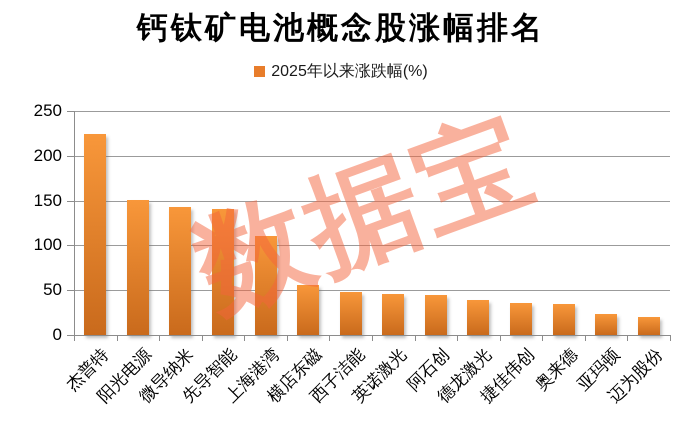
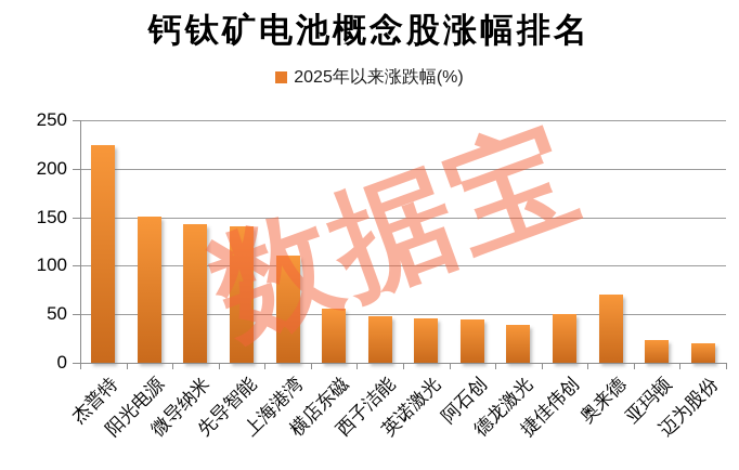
捷佳伟创: 40 -> 50
奥来德: 40 -> 70
